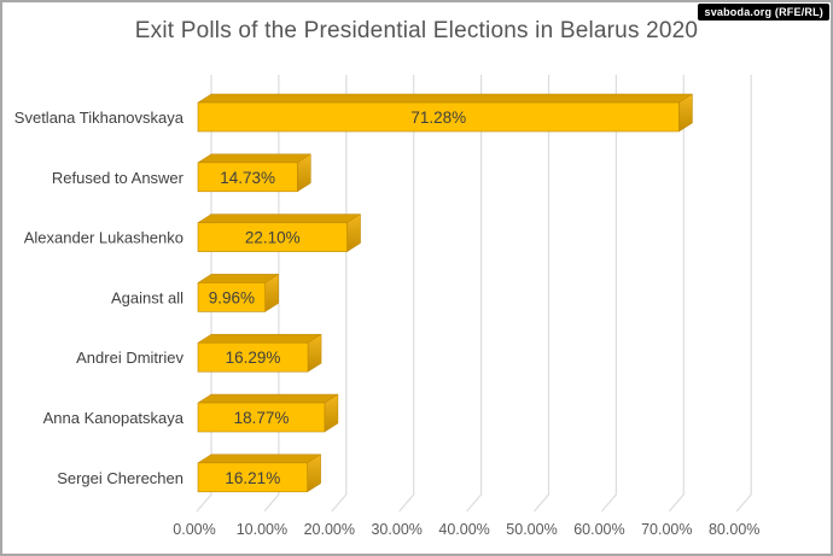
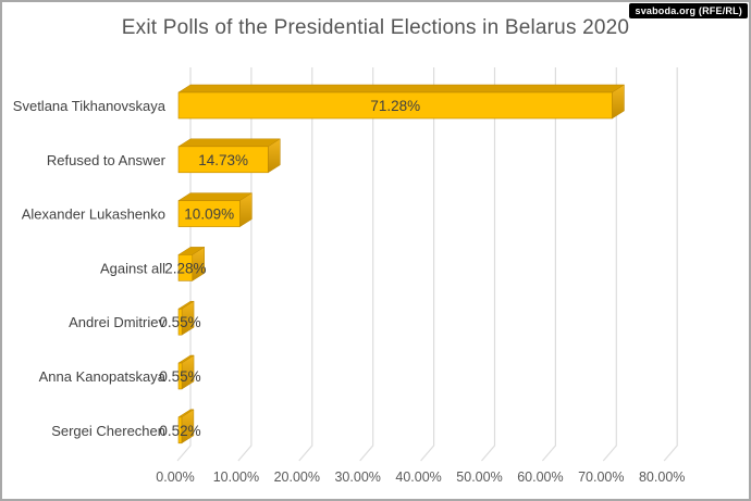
Alexander Lukashenko: 22.10% -> 10.09%
Against all: 9.96% -> 2.28%
Andrei Dmitriev: 16.29% -> 0.55%
Anna Kanopatskaya: 18.77% -> 0.55%
Sergei Cherechen: 16.21% -> 0.52%
